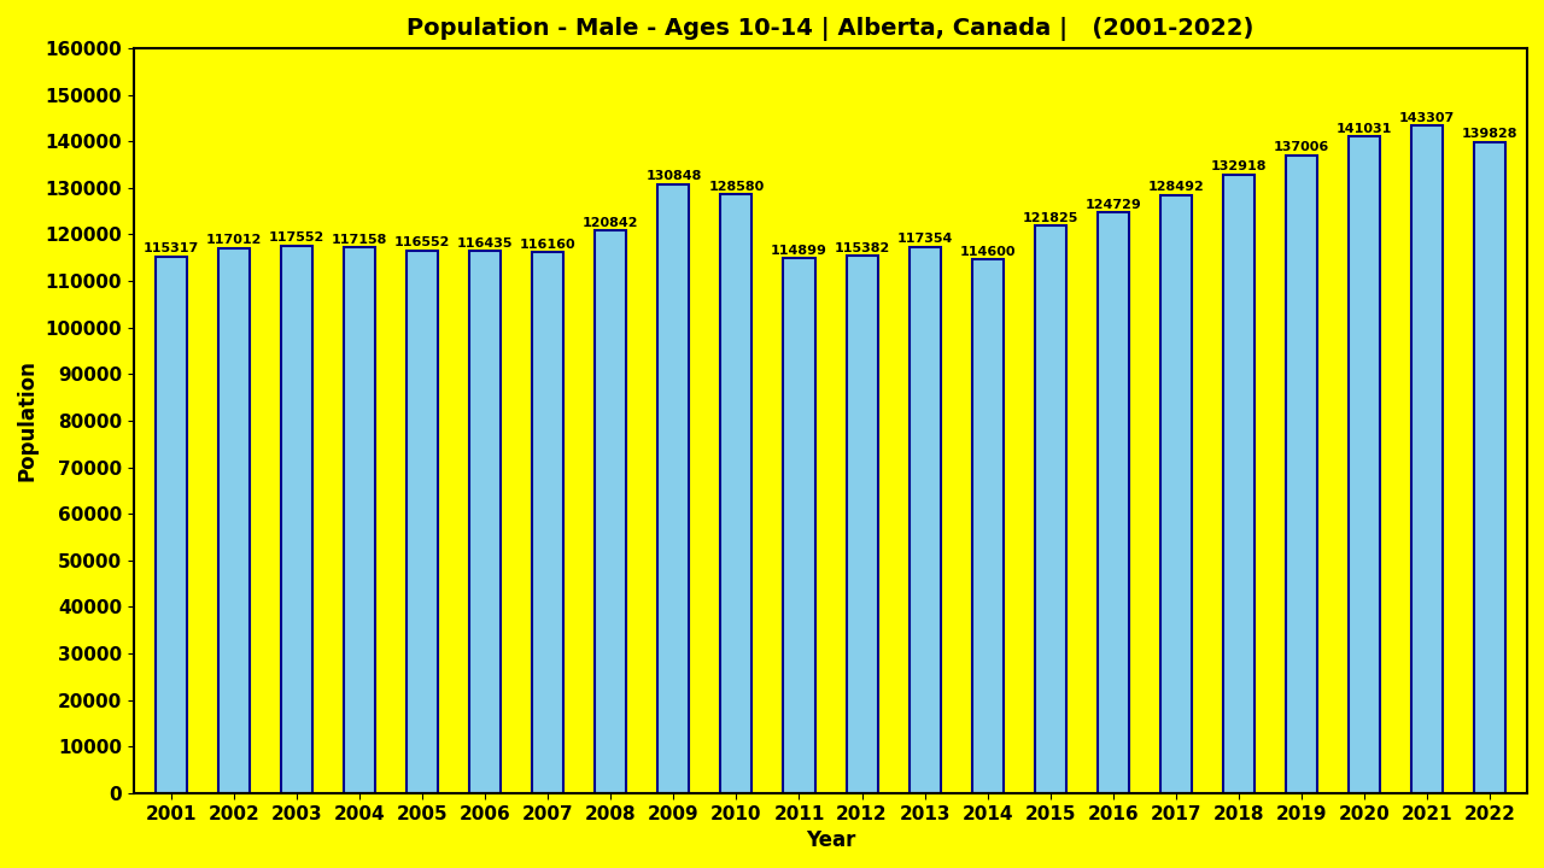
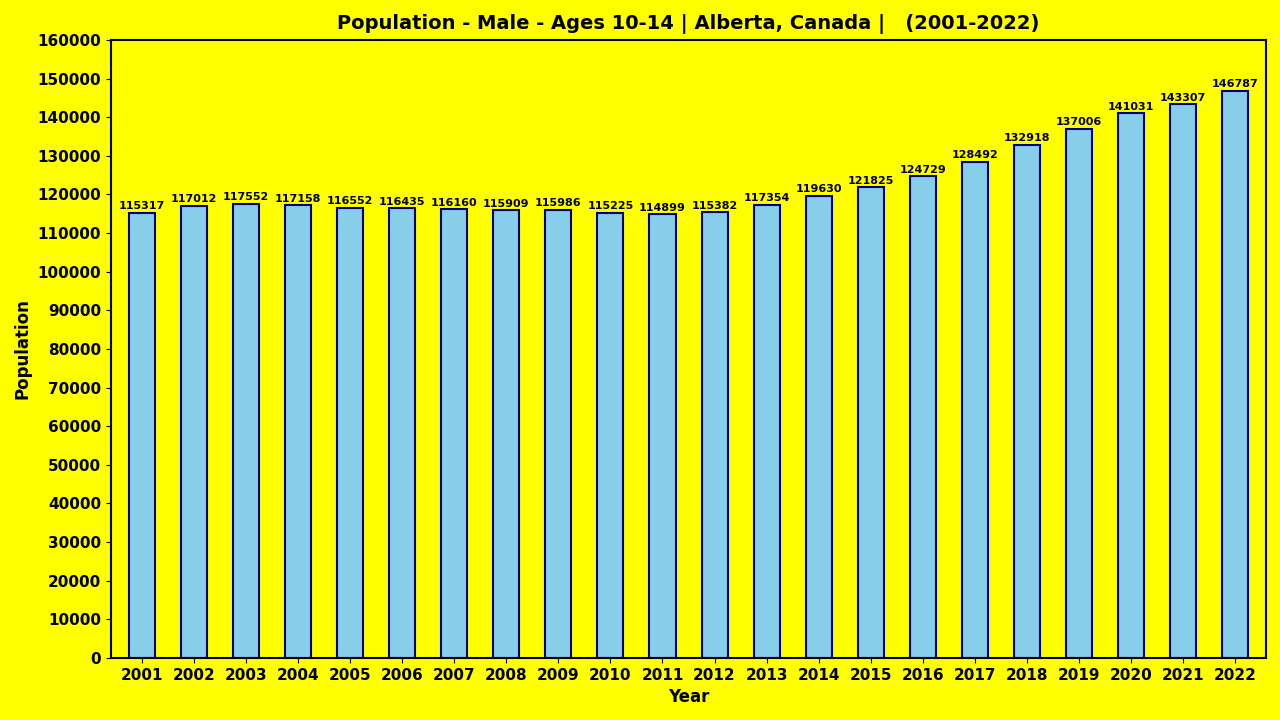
2008: 120842 -> 115909
2009: 130848 -> 115986
2010: 128580 -> 115225
2014: 114600 -> 119630
2022: 139828 -> 146787
